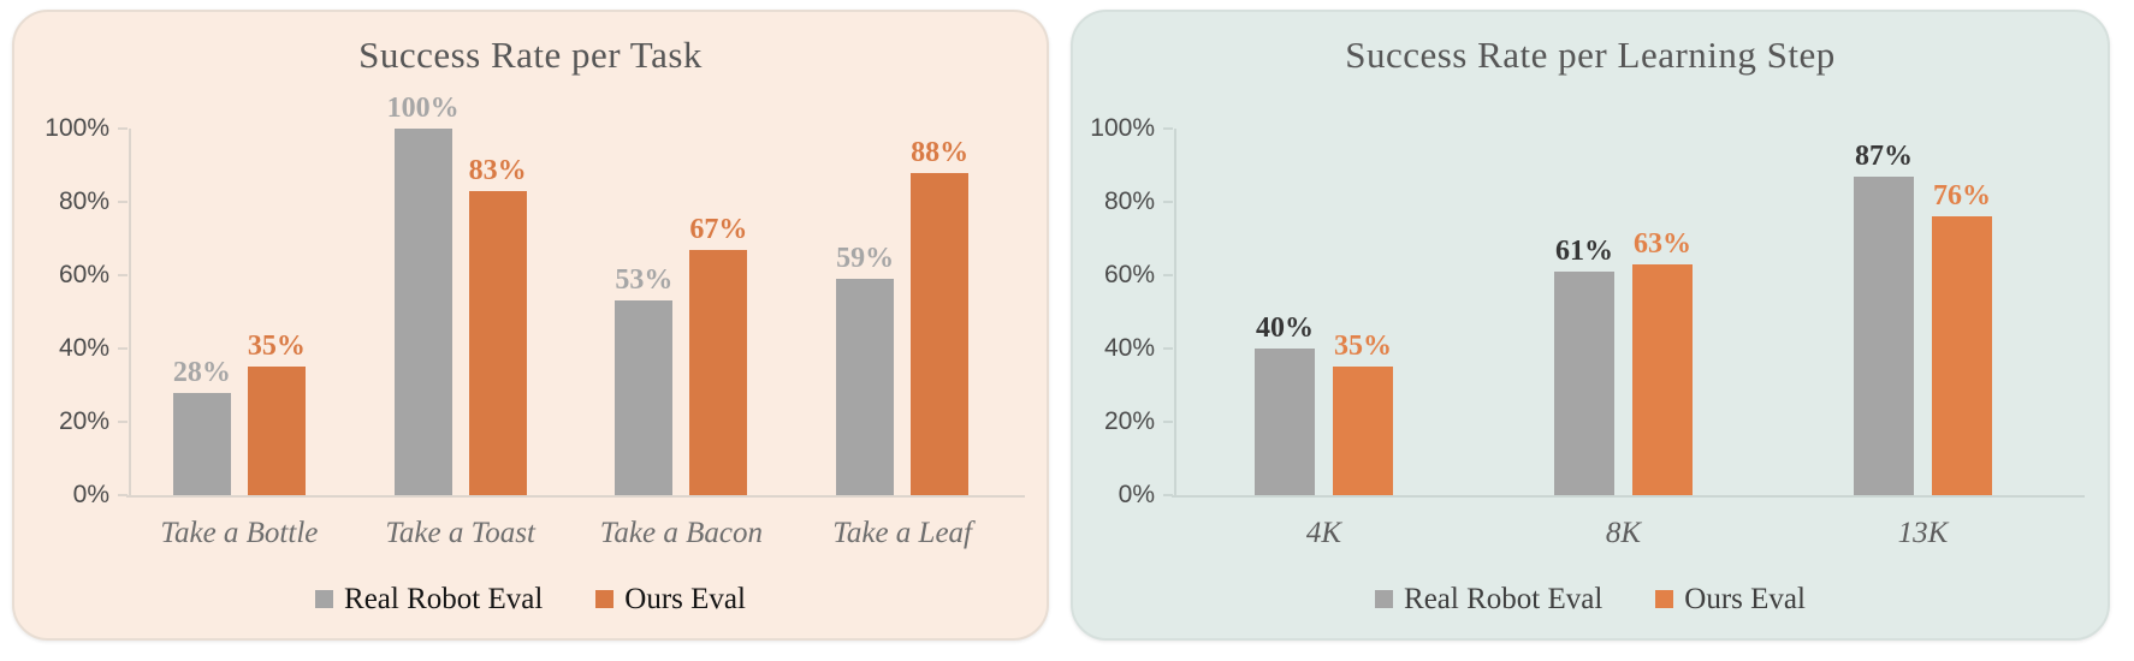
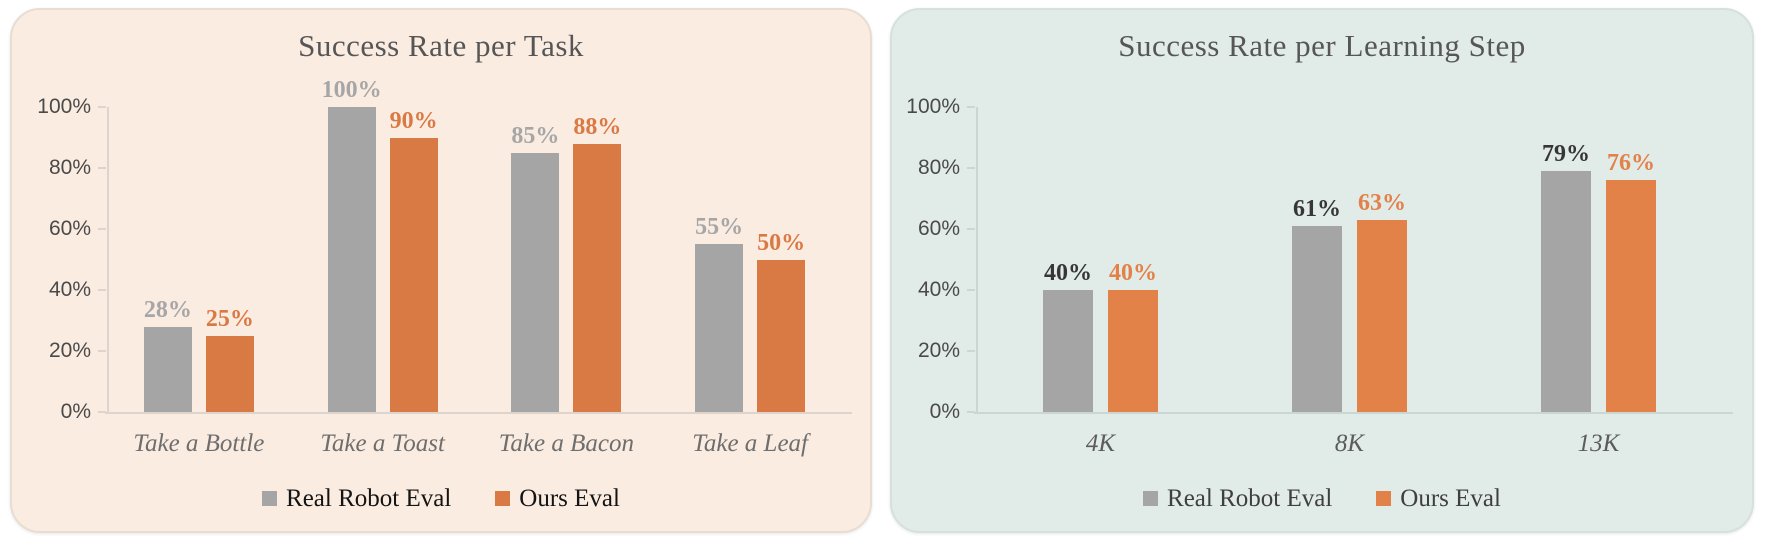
Success Rate per Task/Ours Eval/Take a Bottle: 35% -> 25%
Success Rate per Task/Ours Eval/Take a Toast: 83% -> 90%
Success Rate per Task/Real Robot Eval/Take a Bacon: 53% -> 85%
Success Rate per Task/Ours Eval/Take a Bacon: 67% -> 88%
Success Rate per Task/Real Robot Eval/Take a Leaf: 59% -> 55%
Success Rate per Task/Ours Eval/Take a Leaf: 88% -> 50%
Success Rate per Learning Step/Ours Eval/4K: 35% -> 40%
Success Rate per Learning Step/Real Robot Eval/13K: 87% -> 79%
